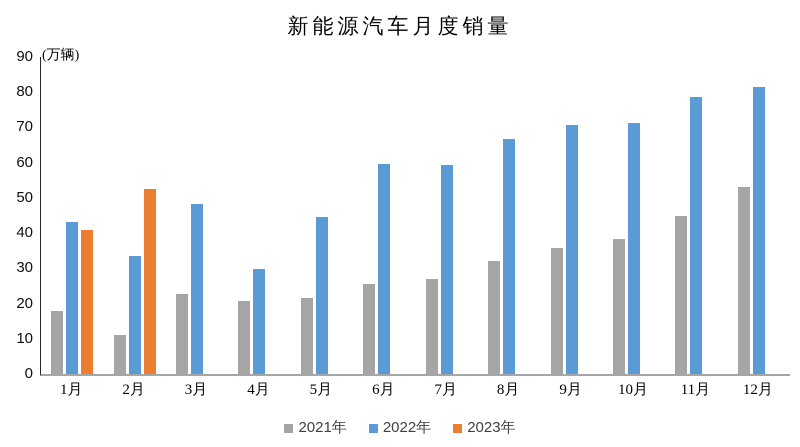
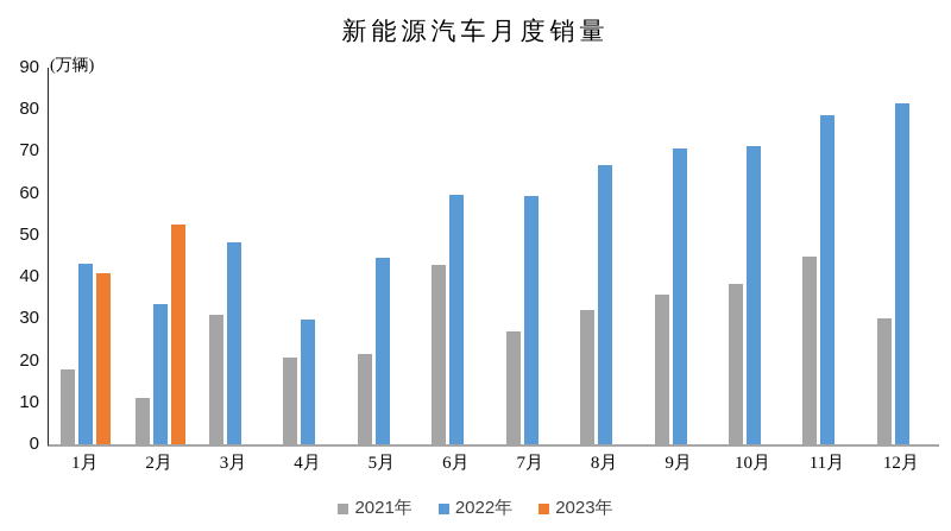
2021年/3月: 23 -> 31
2021年/6月: 26 -> 43
2021年/12月: 53 -> 30
